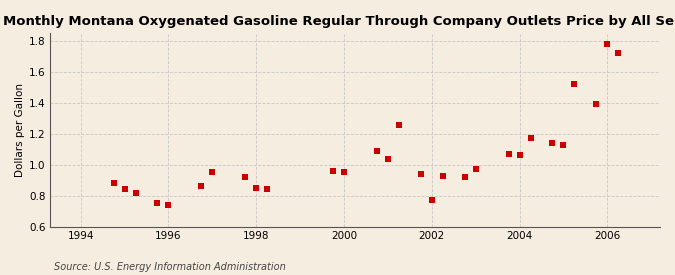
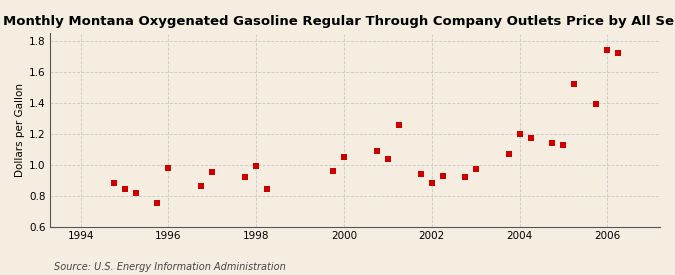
1996: 0.74 -> 0.98
1998: 0.85 -> 0.99
2000: 0.95 -> 1.05
2002: 0.77 -> 0.88
2004: 1.06 -> 1.20
2006: 1.78 -> 1.74
